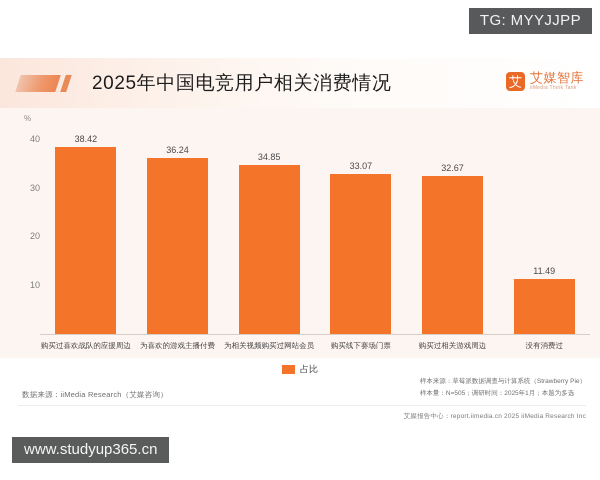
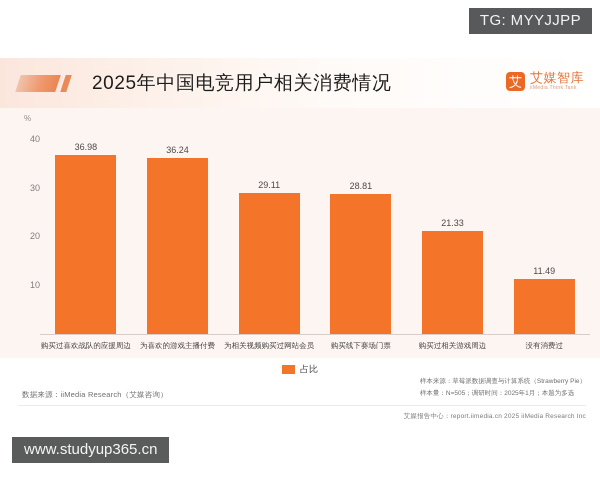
购买过喜欢战队的应援周边: 38.42 -> 36.98
为相关视频购买过网站会员: 34.85 -> 29.11
购买线下赛场门票: 33.07 -> 28.81
购买过相关游戏周边: 32.67 -> 21.33
